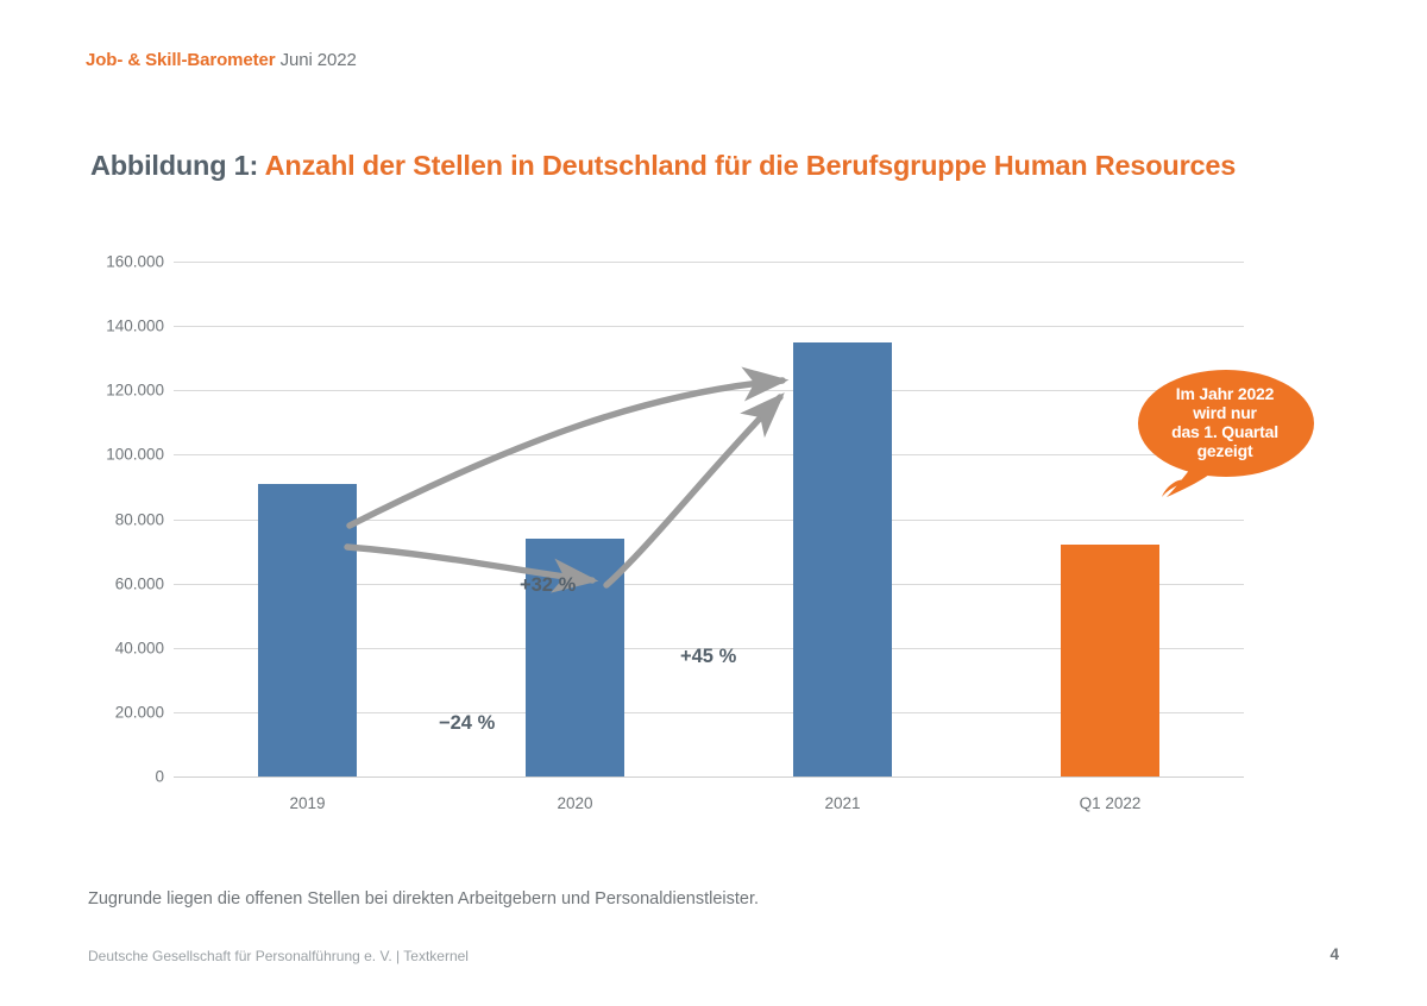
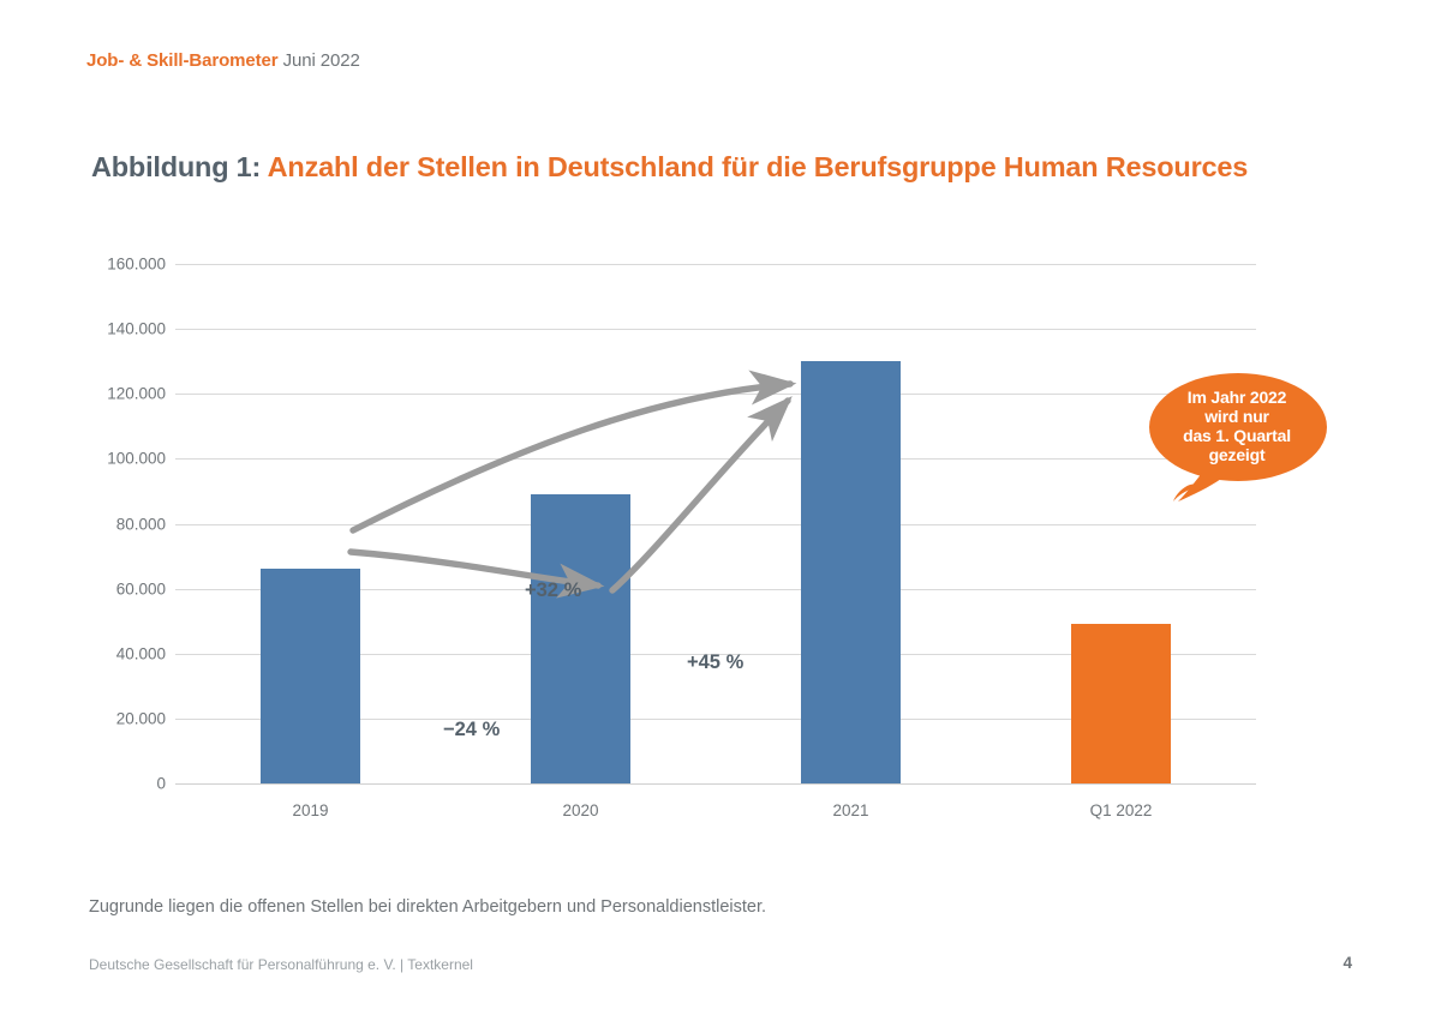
2019: 91000 -> 66000
2020: 74000 -> 89000
2021: 135000 -> 130000
Q1 2022: 72000 -> 49000
